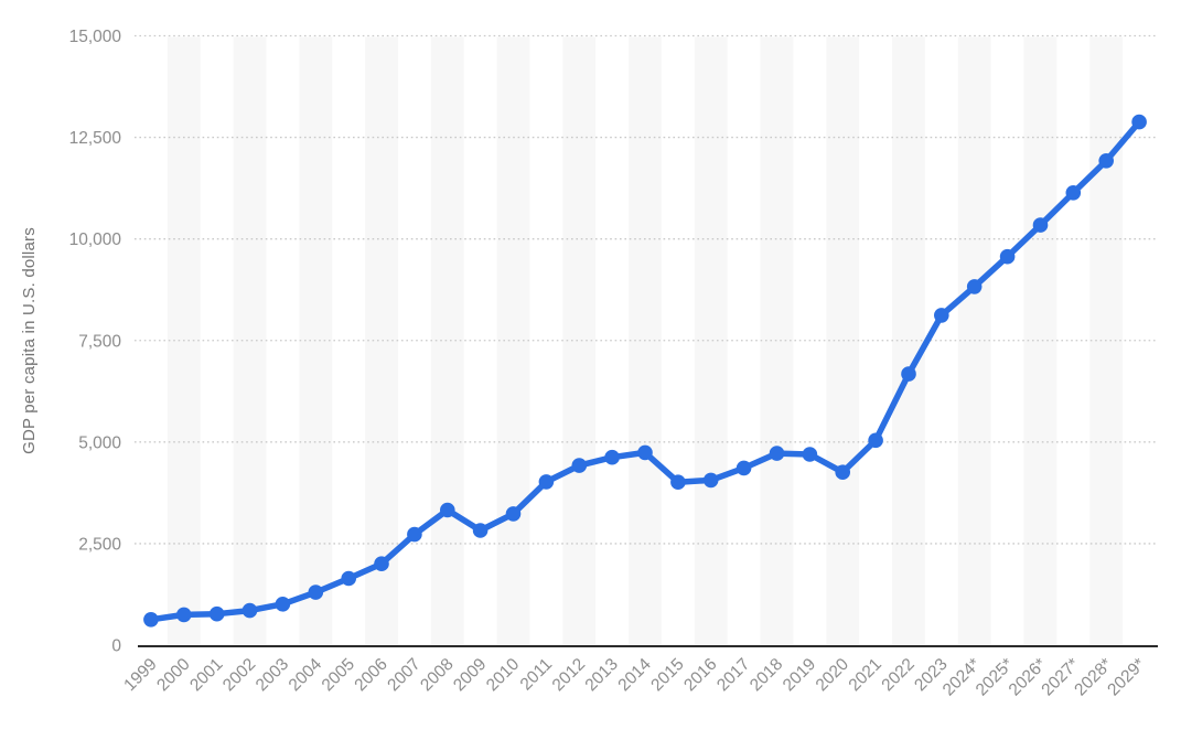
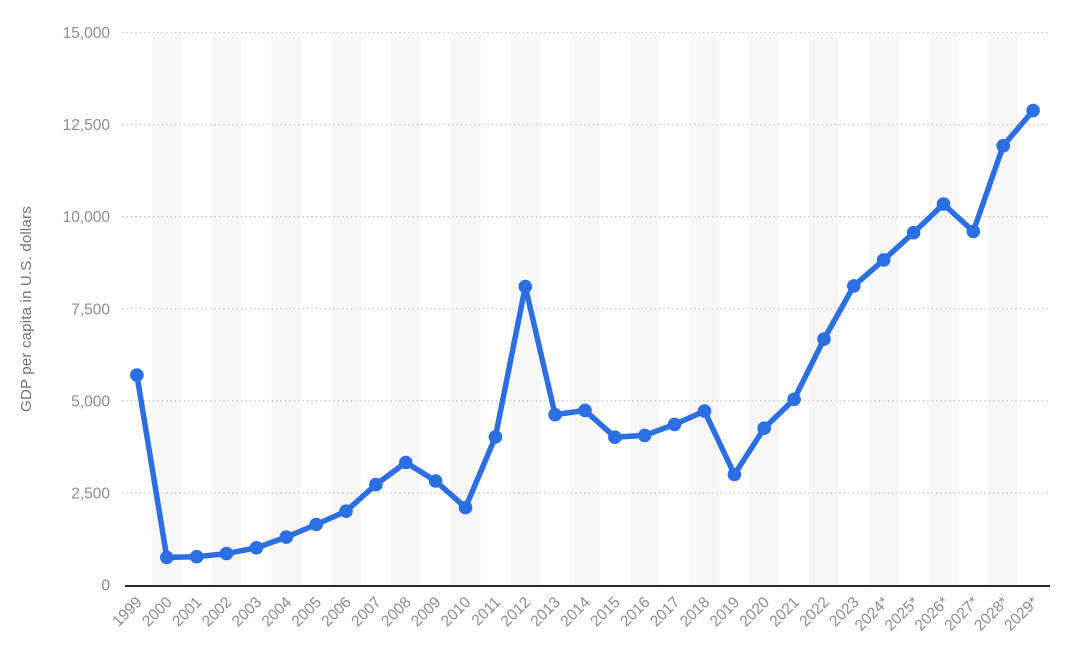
1999: 600 -> 5700
2010: 3200 -> 2100
2012: 4400 -> 8100
2019: 4700 -> 3000
2027*: 11100 -> 9600
